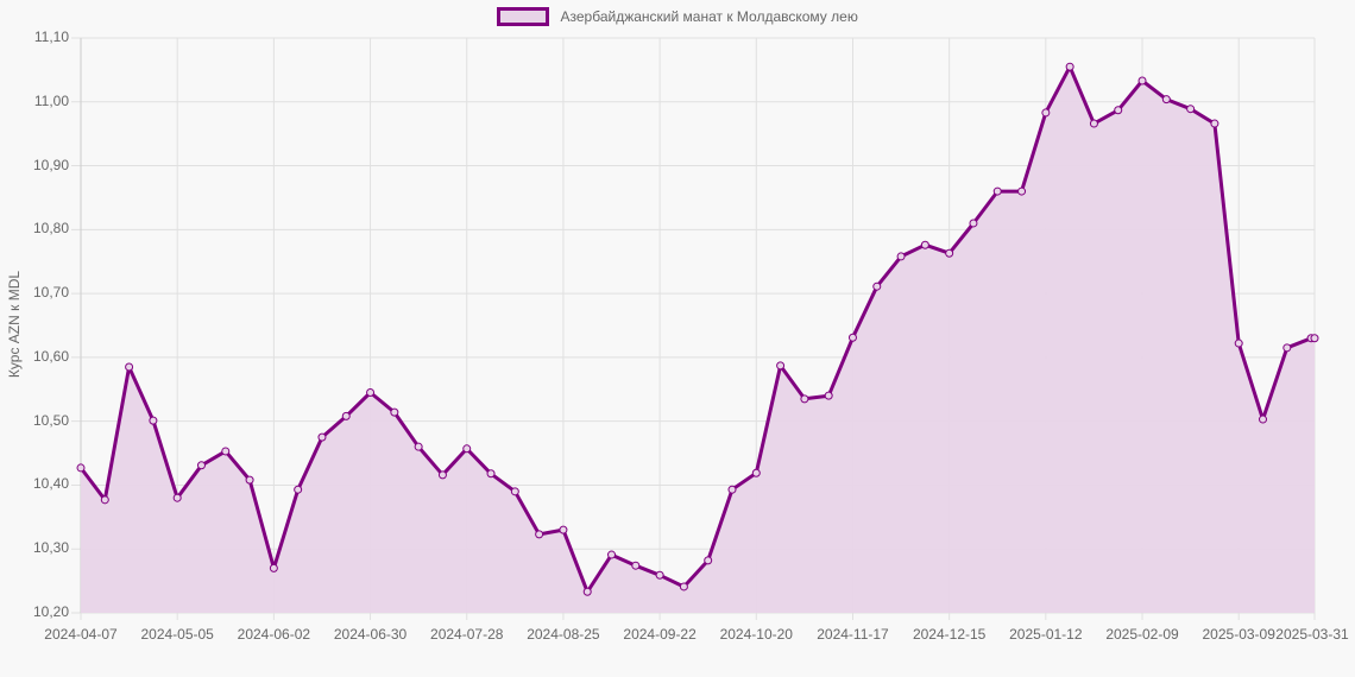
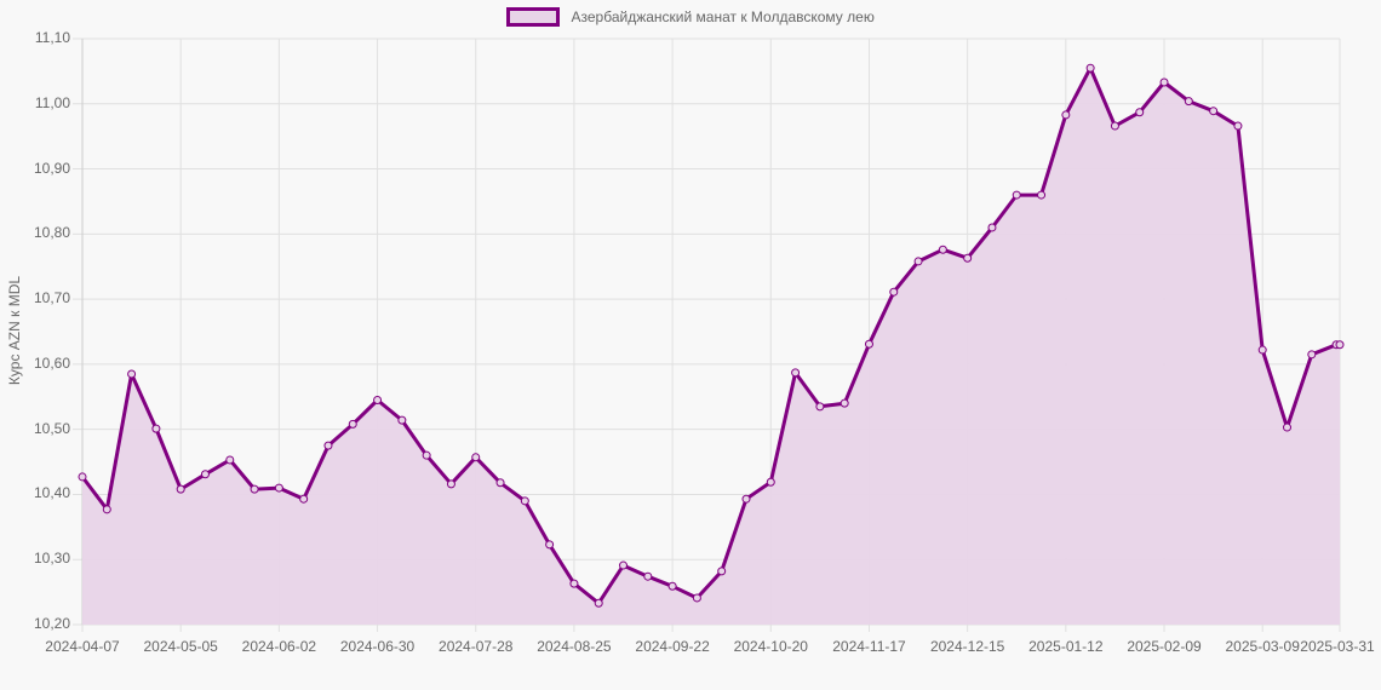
2024-05-05: 10,38 -> 10,41
2024-06-02: 10,27 -> 10,41
2024-08-25: 10,33 -> 10,26
